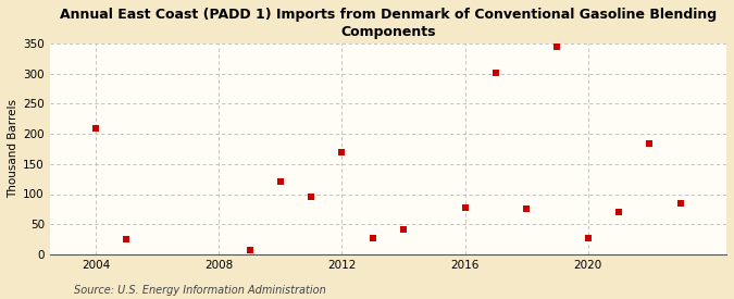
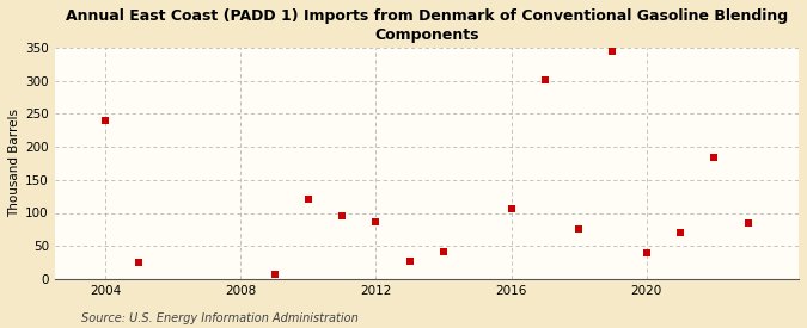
2004: 210 -> 240
2012: 170 -> 86
2016: 78 -> 106
2020: 27 -> 40
